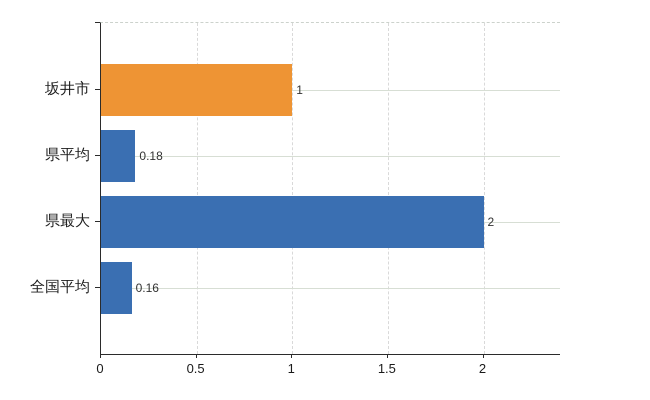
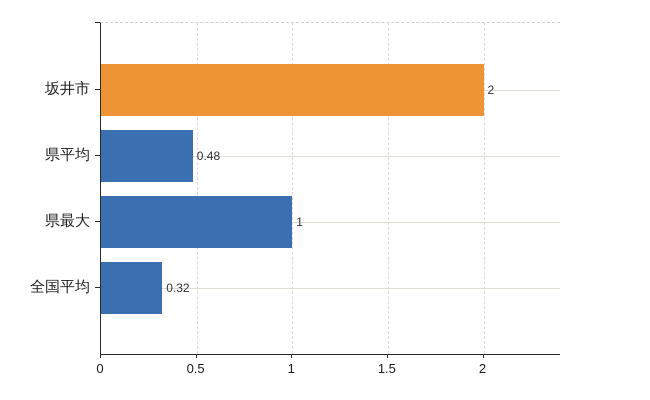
坂井市: 1 -> 2
県平均: 0.18 -> 0.48
県最大: 2 -> 1
全国平均: 0.16 -> 0.32
